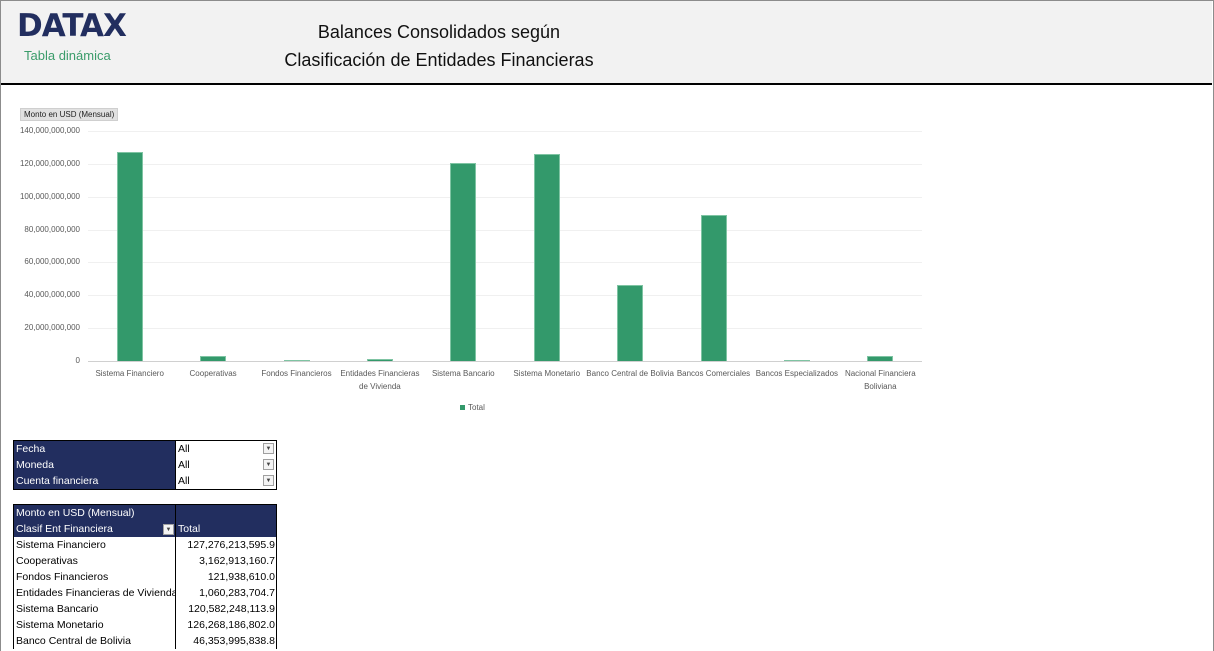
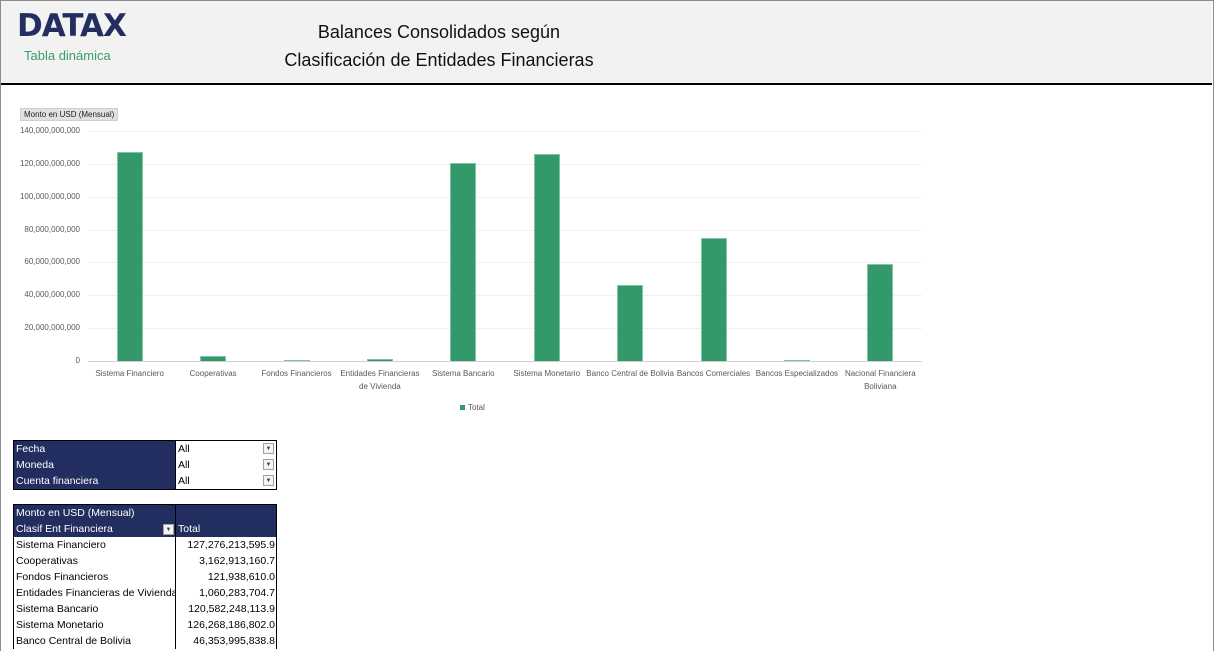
Bancos Comerciales: 89000000000 -> 75000000000
Nacional Financiera Boliviana: 3000000000 -> 59000000000
